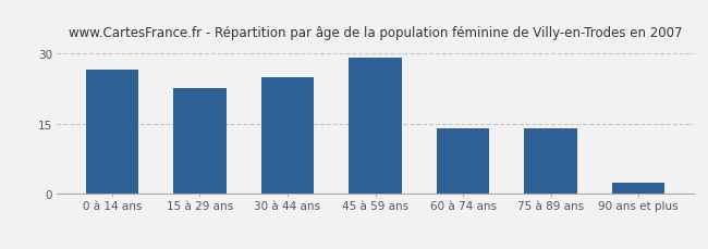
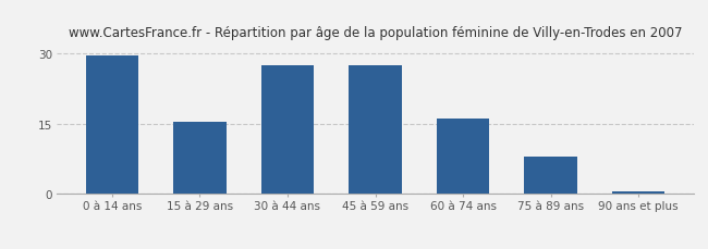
0 à 14 ans: 26.5 -> 29.5
15 à 29 ans: 22.5 -> 15.5
30 à 44 ans: 25.0 -> 27.5
45 à 59 ans: 29.0 -> 27.5
60 à 74 ans: 14.0 -> 16.0
75 à 89 ans: 14.0 -> 8.0
90 ans et plus: 2.5 -> 0.5
